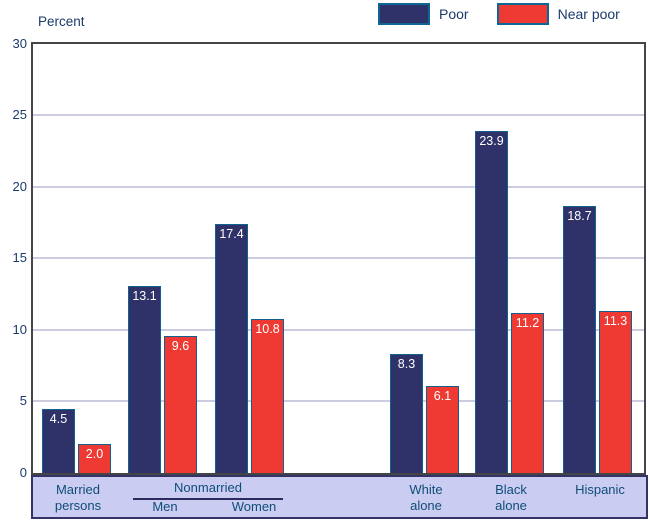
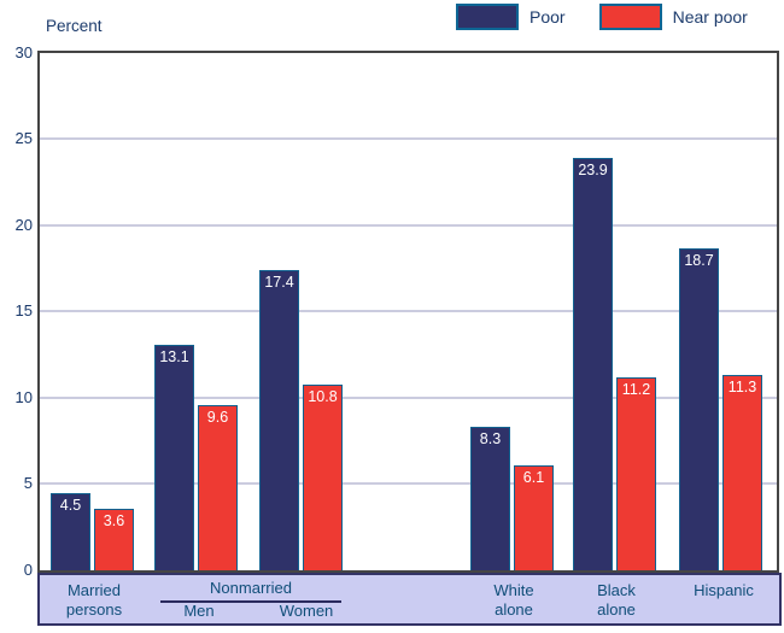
Near poor/Married persons: 2.0 -> 3.6
